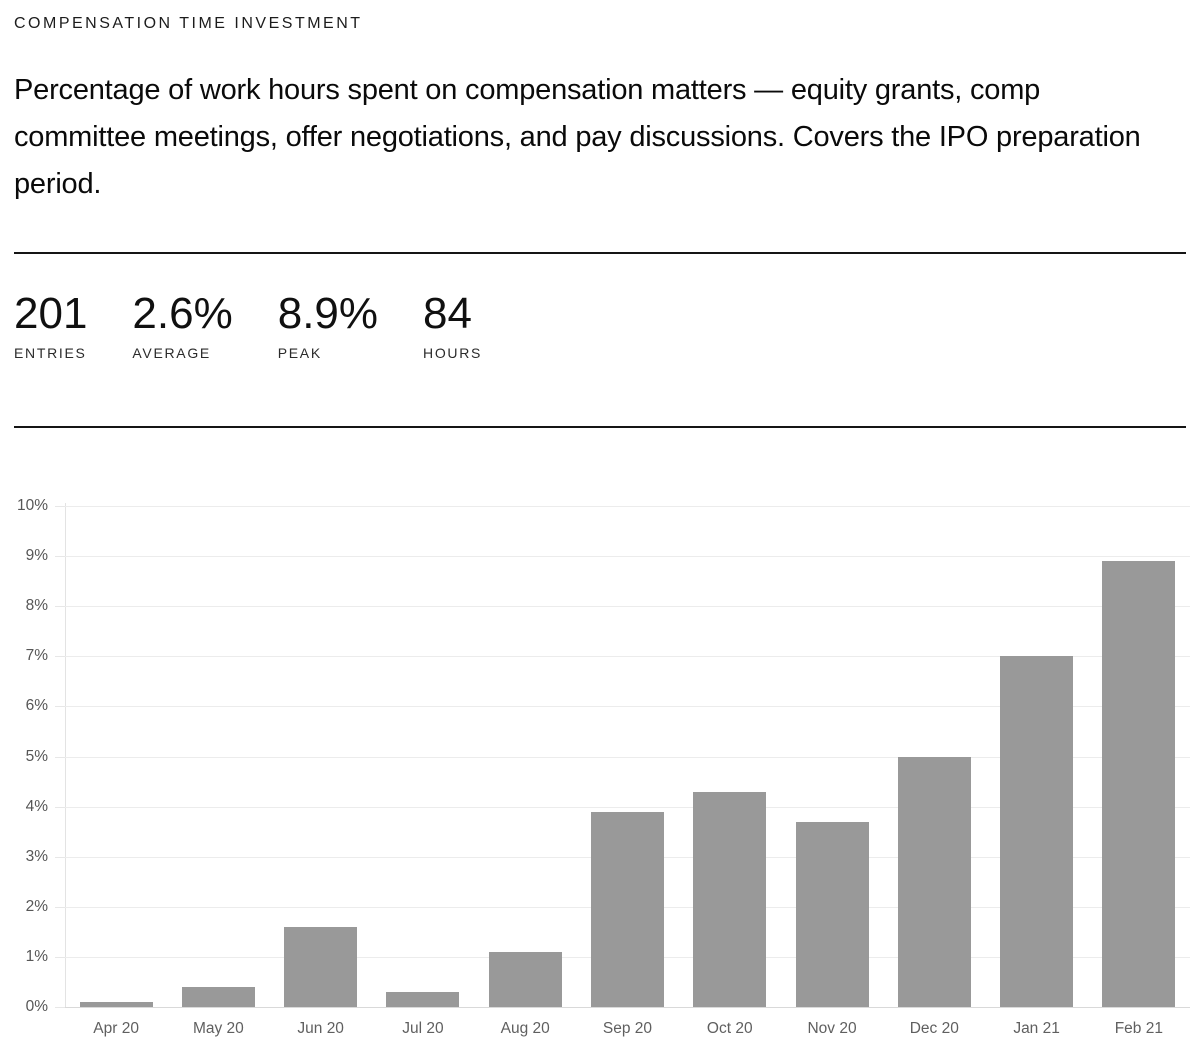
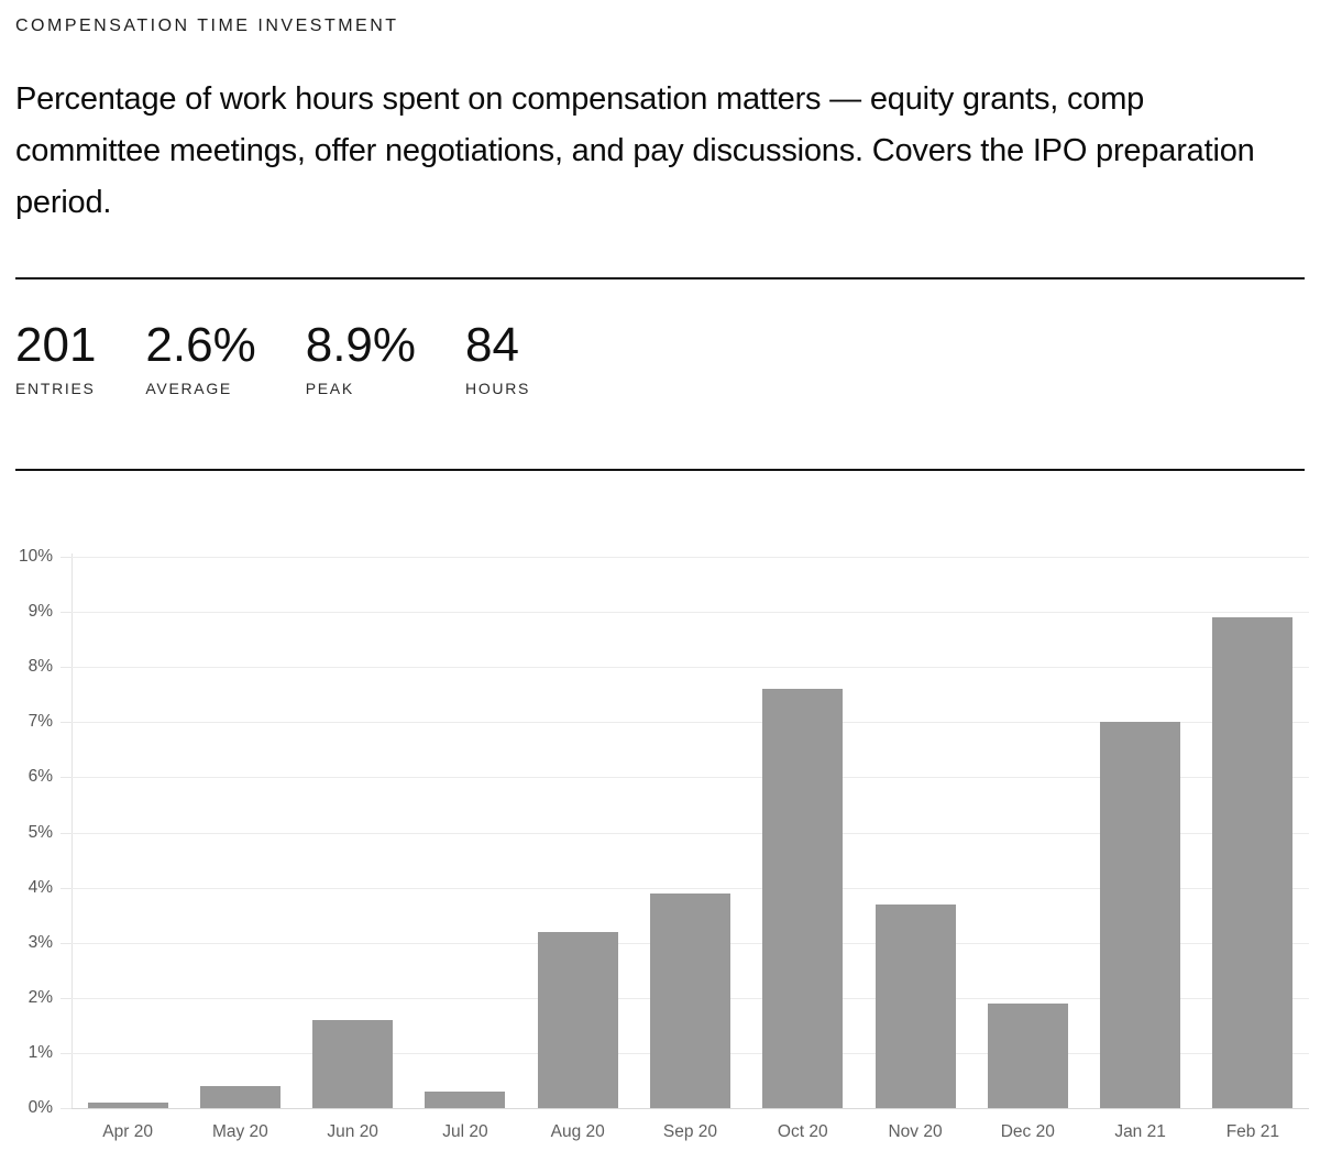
Aug 20: 1.1% -> 3.2%
Oct 20: 4.3% -> 7.6%
Dec 20: 5.0% -> 1.9%
